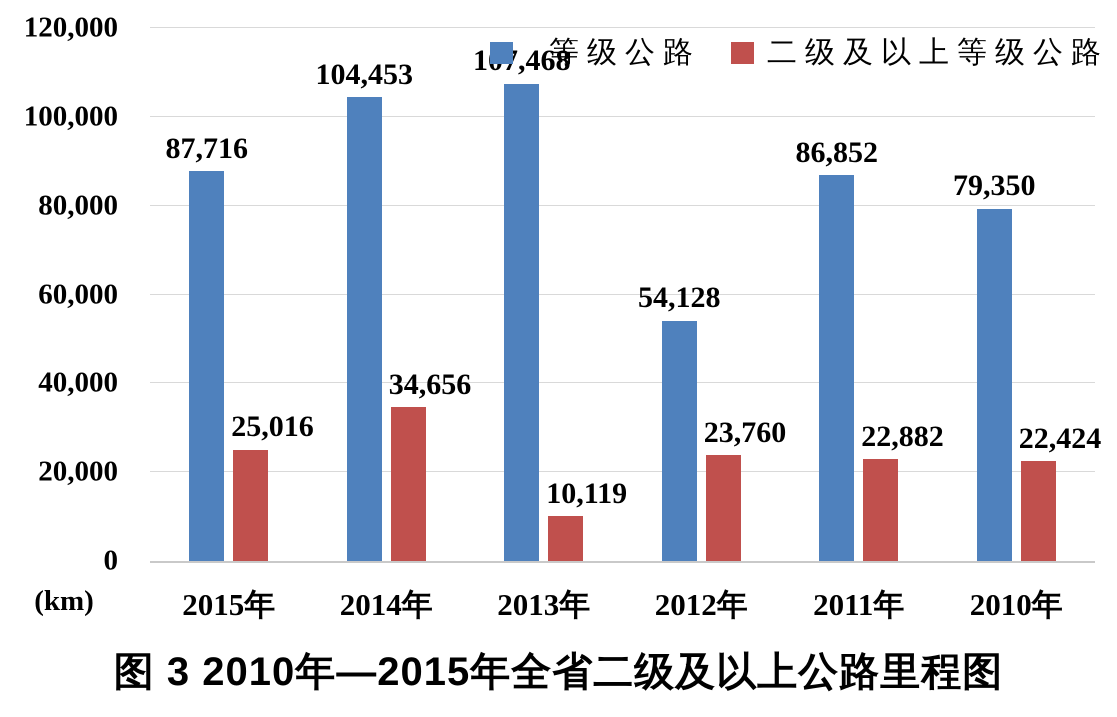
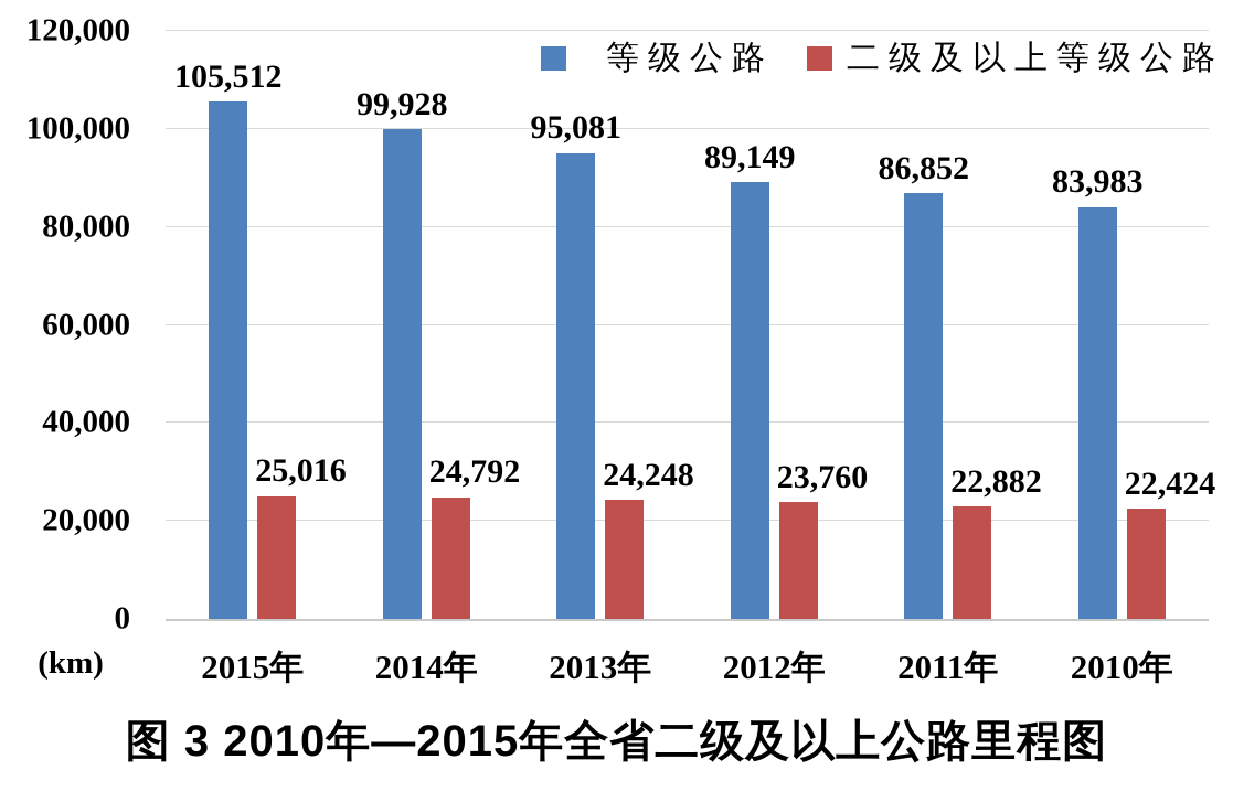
等级公路/2015年: 87,716 -> 105,512
等级公路/2014年: 104,453 -> 99,928
二级及以上等级公路/2014年: 34,656 -> 24,792
等级公路/2013年: 107,468 -> 95,081
二级及以上等级公路/2013年: 10,119 -> 24,248
等级公路/2012年: 54,128 -> 89,149
等级公路/2010年: 79,350 -> 83,983
